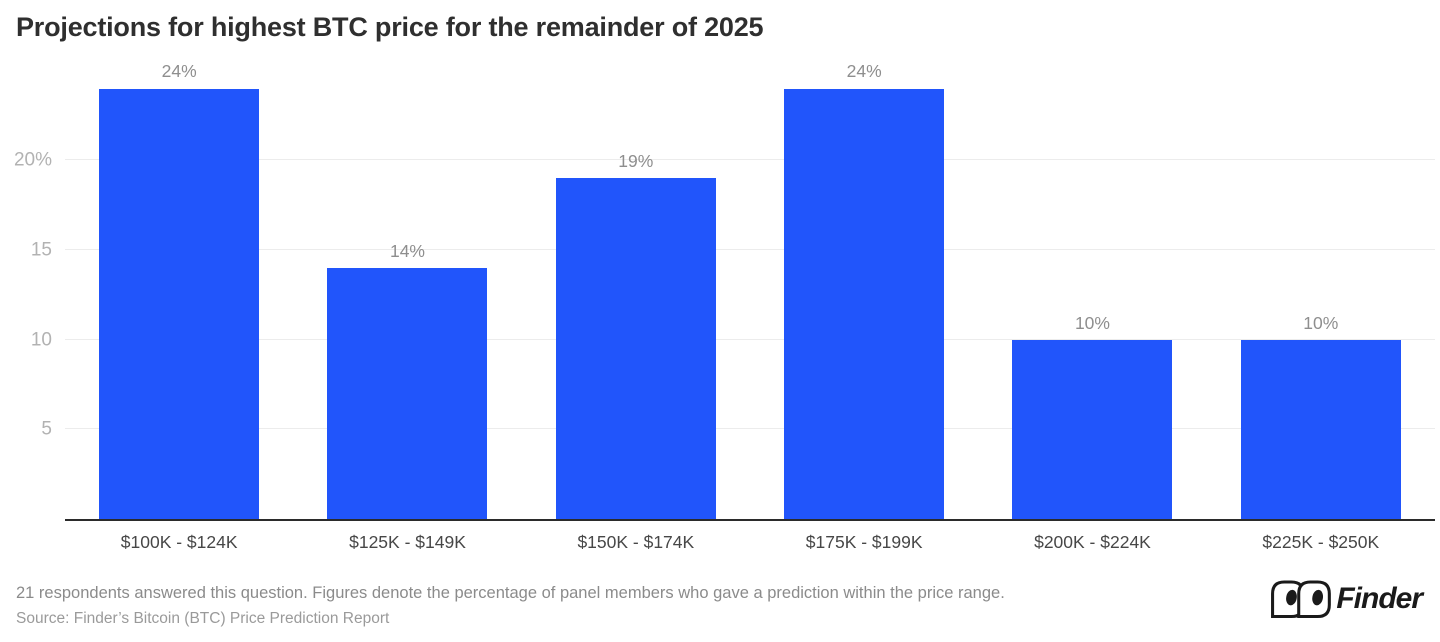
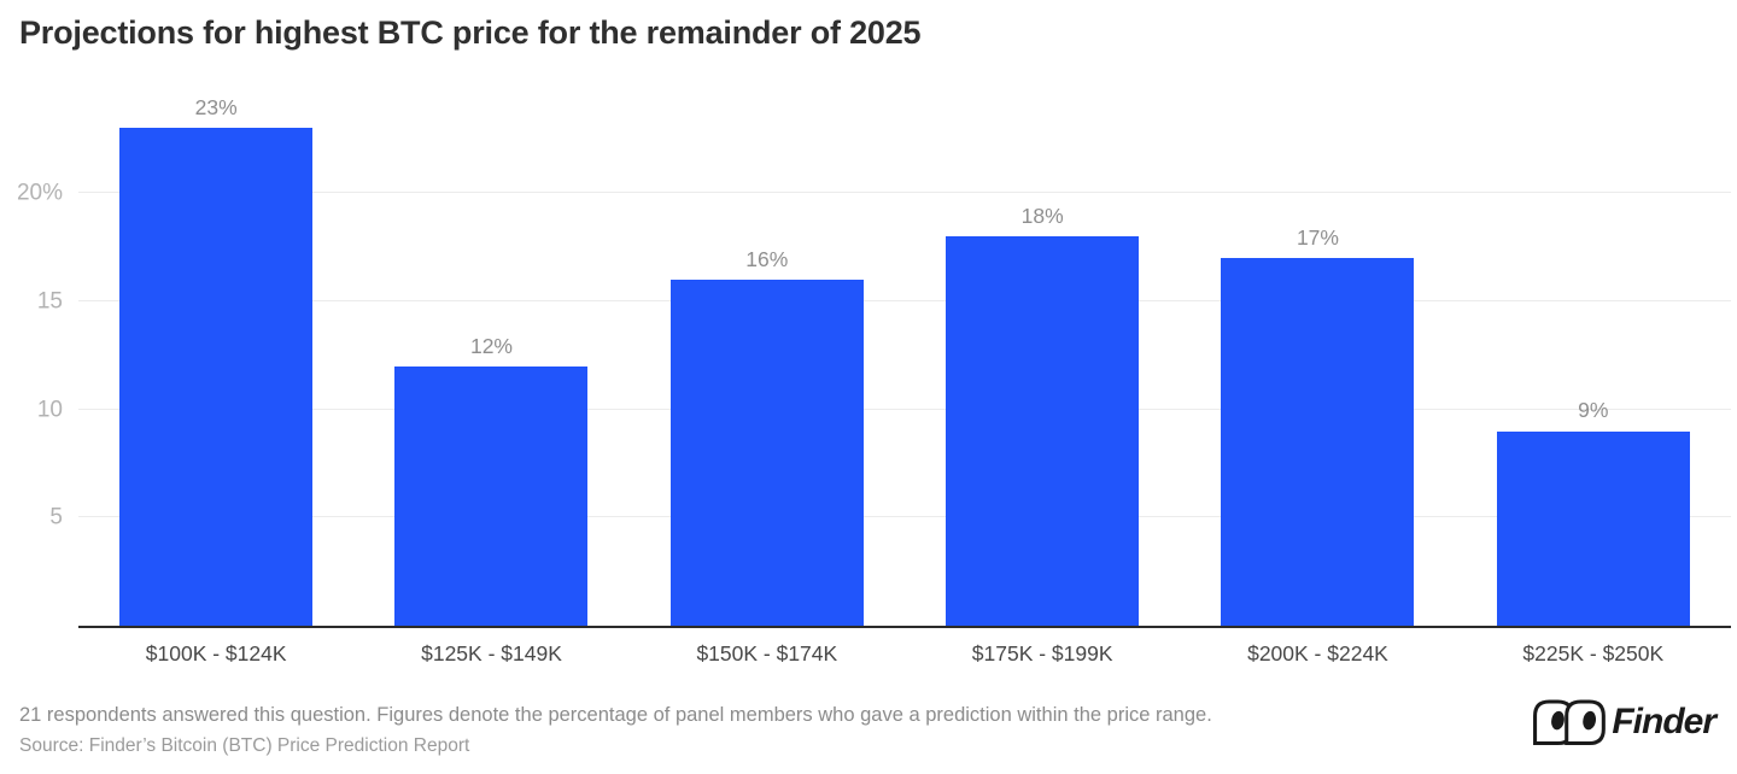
$100K - $124K: 24% -> 23%
$125K - $149K: 14% -> 12%
$150K - $174K: 19% -> 16%
$175K - $199K: 24% -> 18%
$200K - $224K: 10% -> 17%
$225K - $250K: 10% -> 9%
